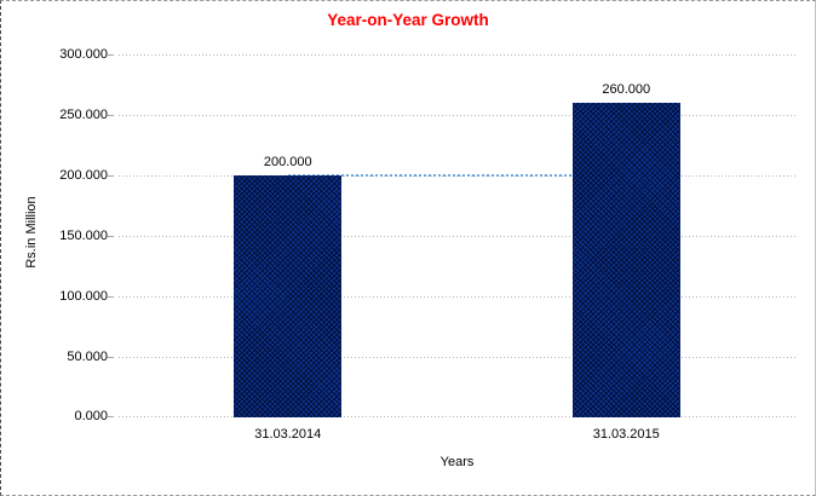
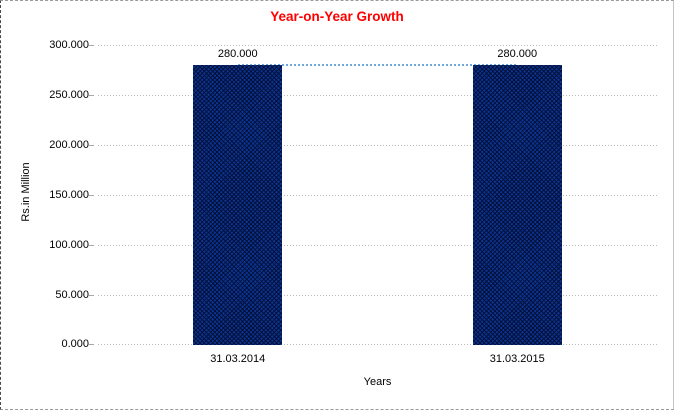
31.03.2014: 200.000 -> 280.000
31.03.2015: 260.000 -> 280.000
